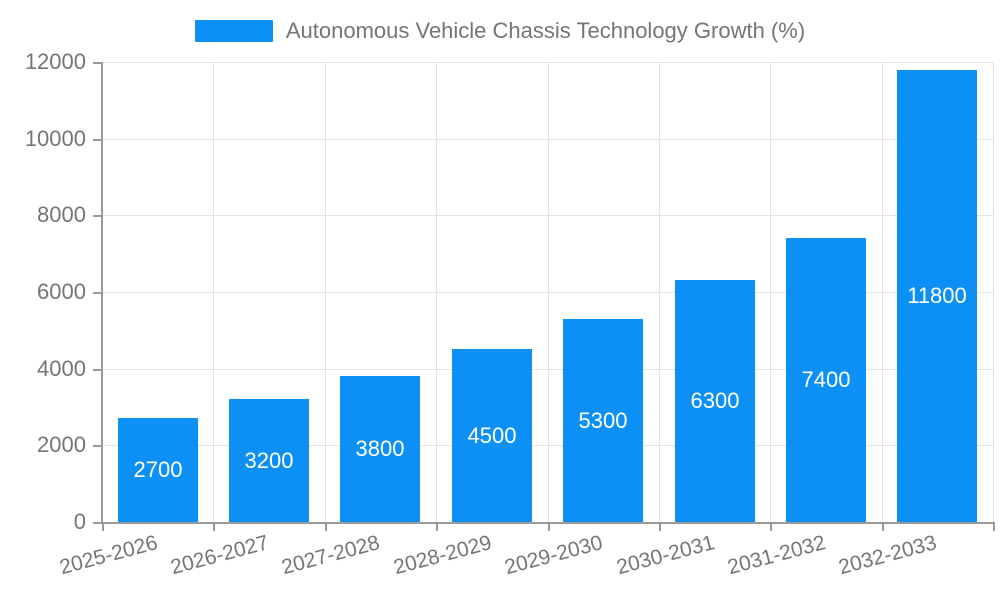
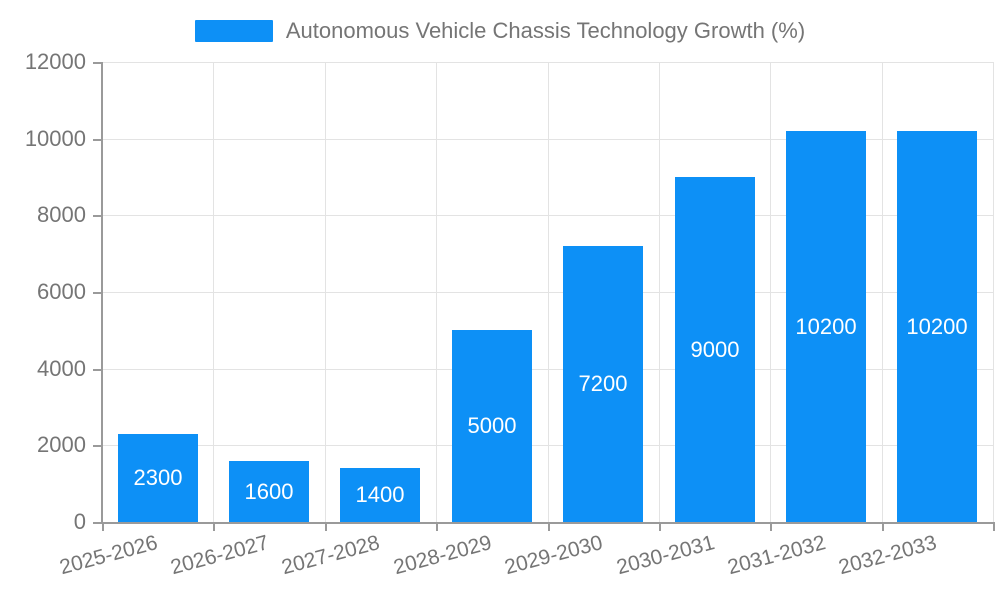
2025-2026: 2700 -> 2300
2026-2027: 3200 -> 1600
2027-2028: 3800 -> 1400
2028-2029: 4500 -> 5000
2029-2030: 5300 -> 7200
2030-2031: 6300 -> 9000
2031-2032: 7400 -> 10200
2032-2033: 11800 -> 10200
